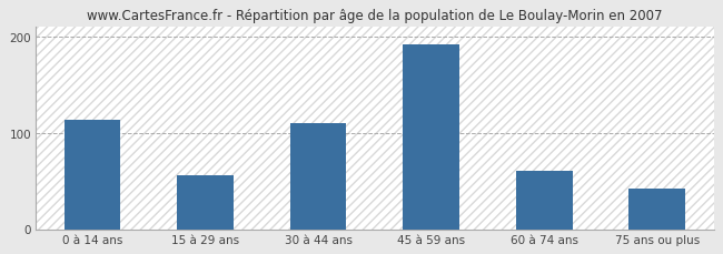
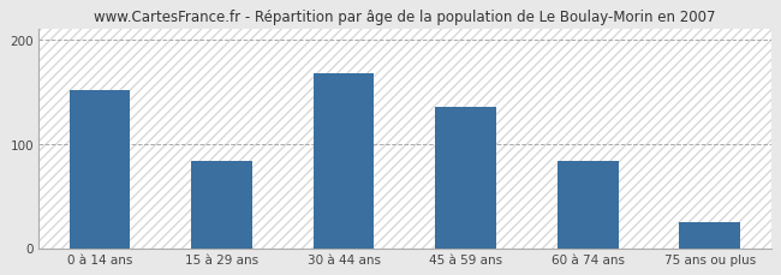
0 à 14 ans: 114 -> 152
15 à 29 ans: 56 -> 83
30 à 44 ans: 110 -> 168
45 à 59 ans: 192 -> 135
60 à 74 ans: 60 -> 83
75 ans ou plus: 42 -> 25
